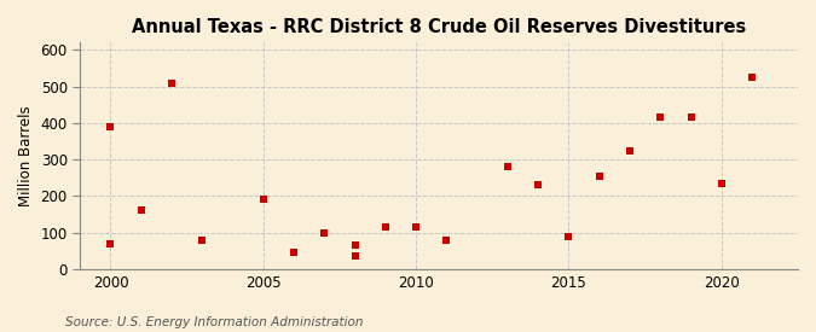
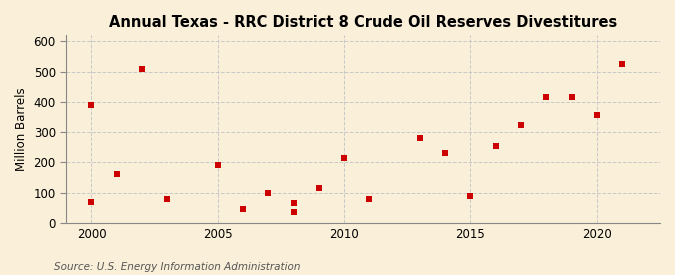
2010: 115 -> 215
2020: 235 -> 355
